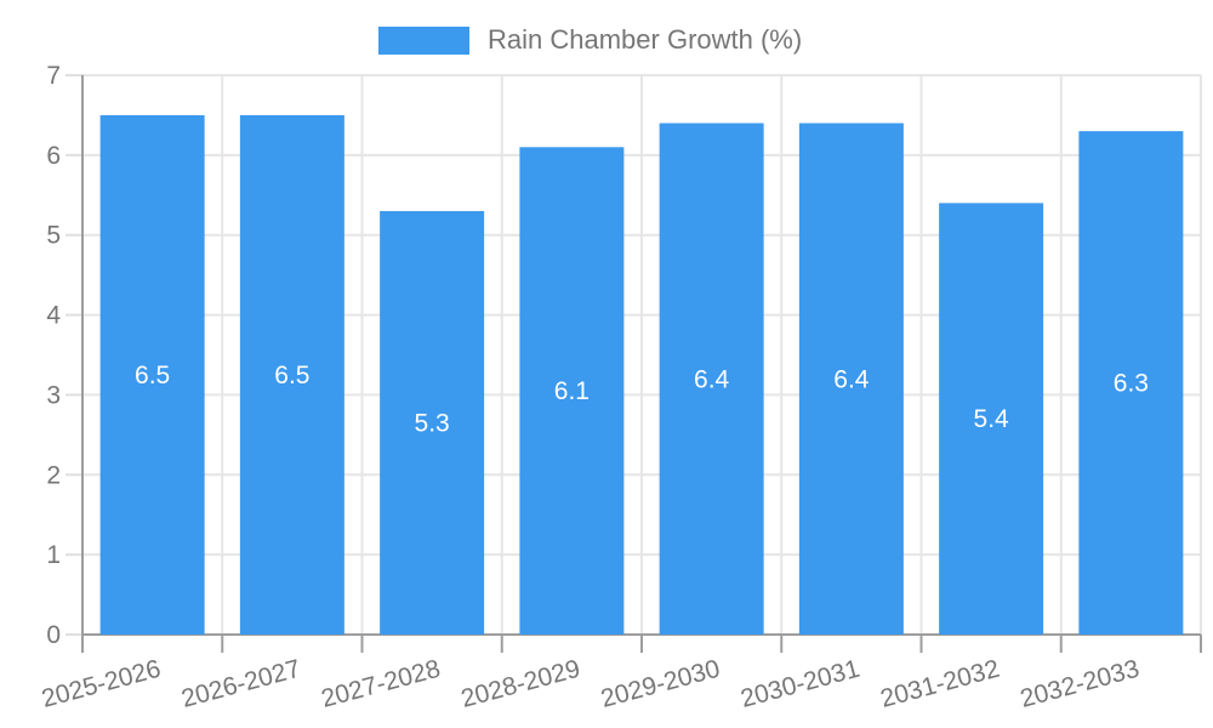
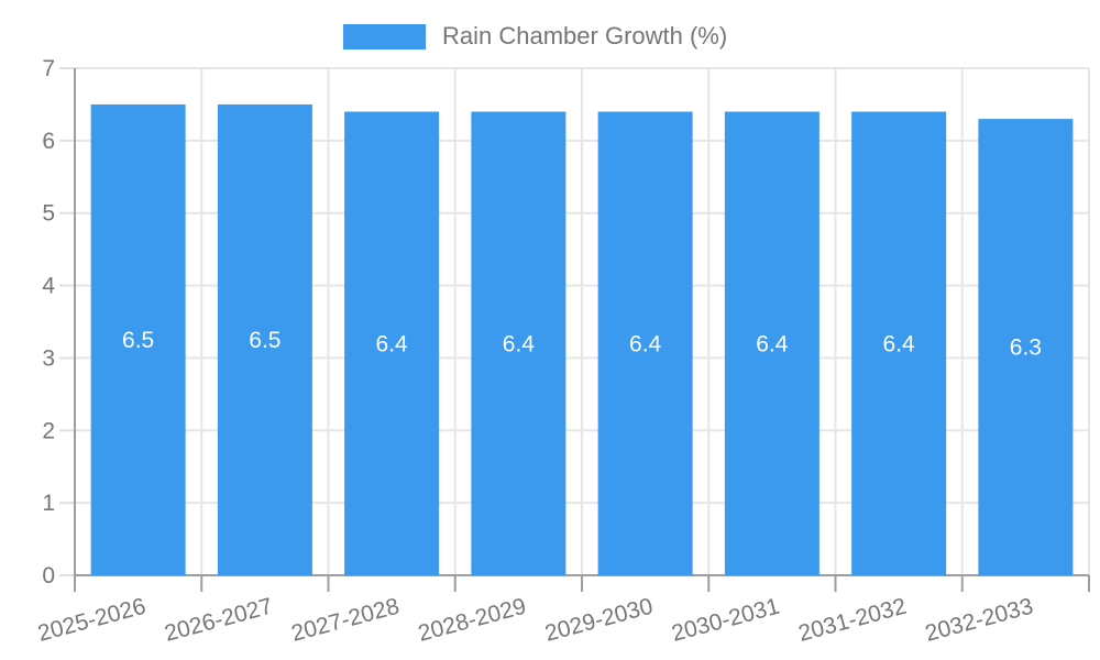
2027-2028: 5.3 -> 6.4
2028-2029: 6.1 -> 6.4
2031-2032: 5.4 -> 6.4
